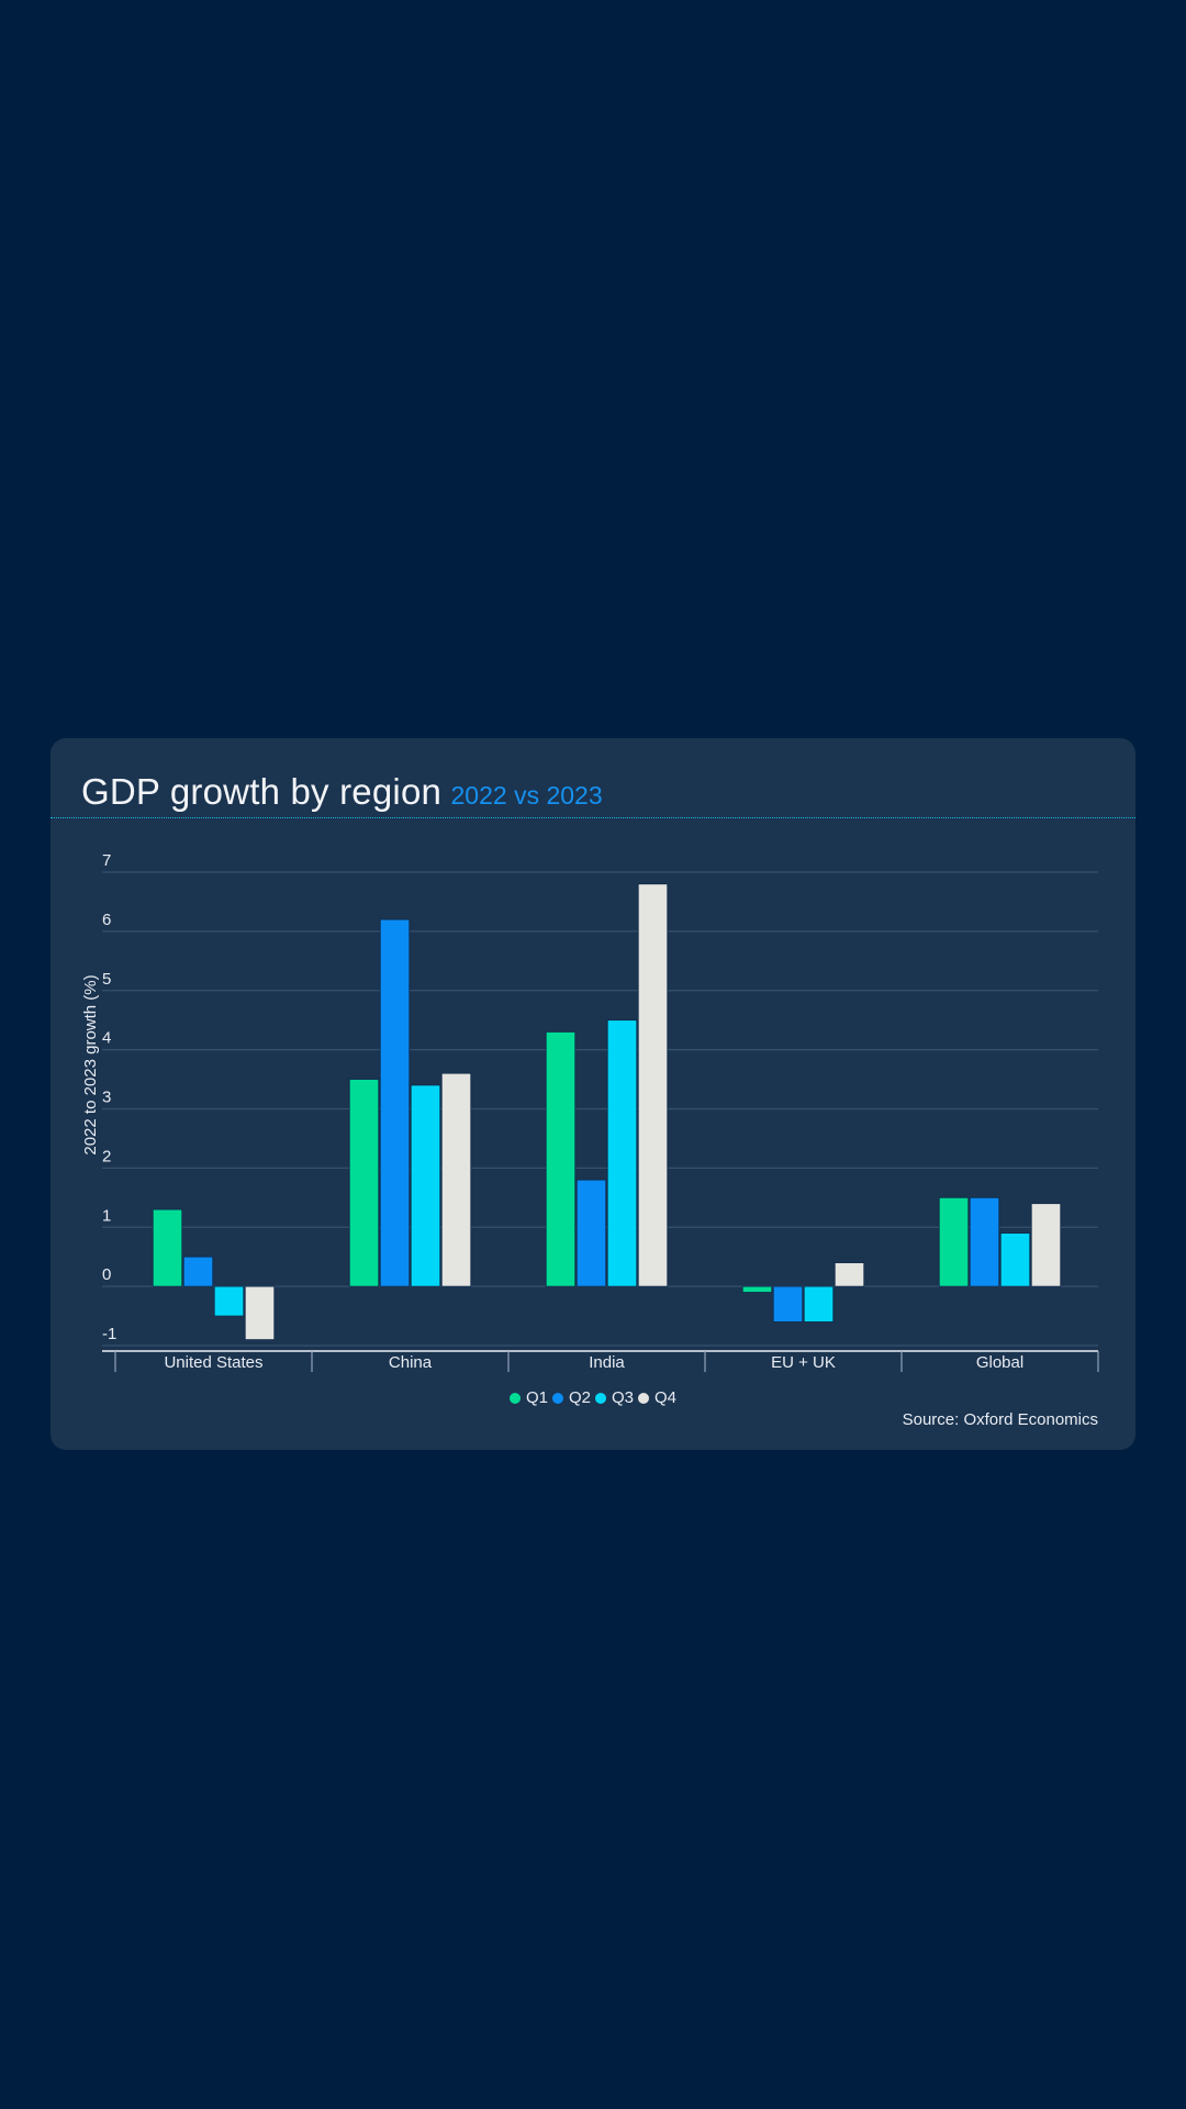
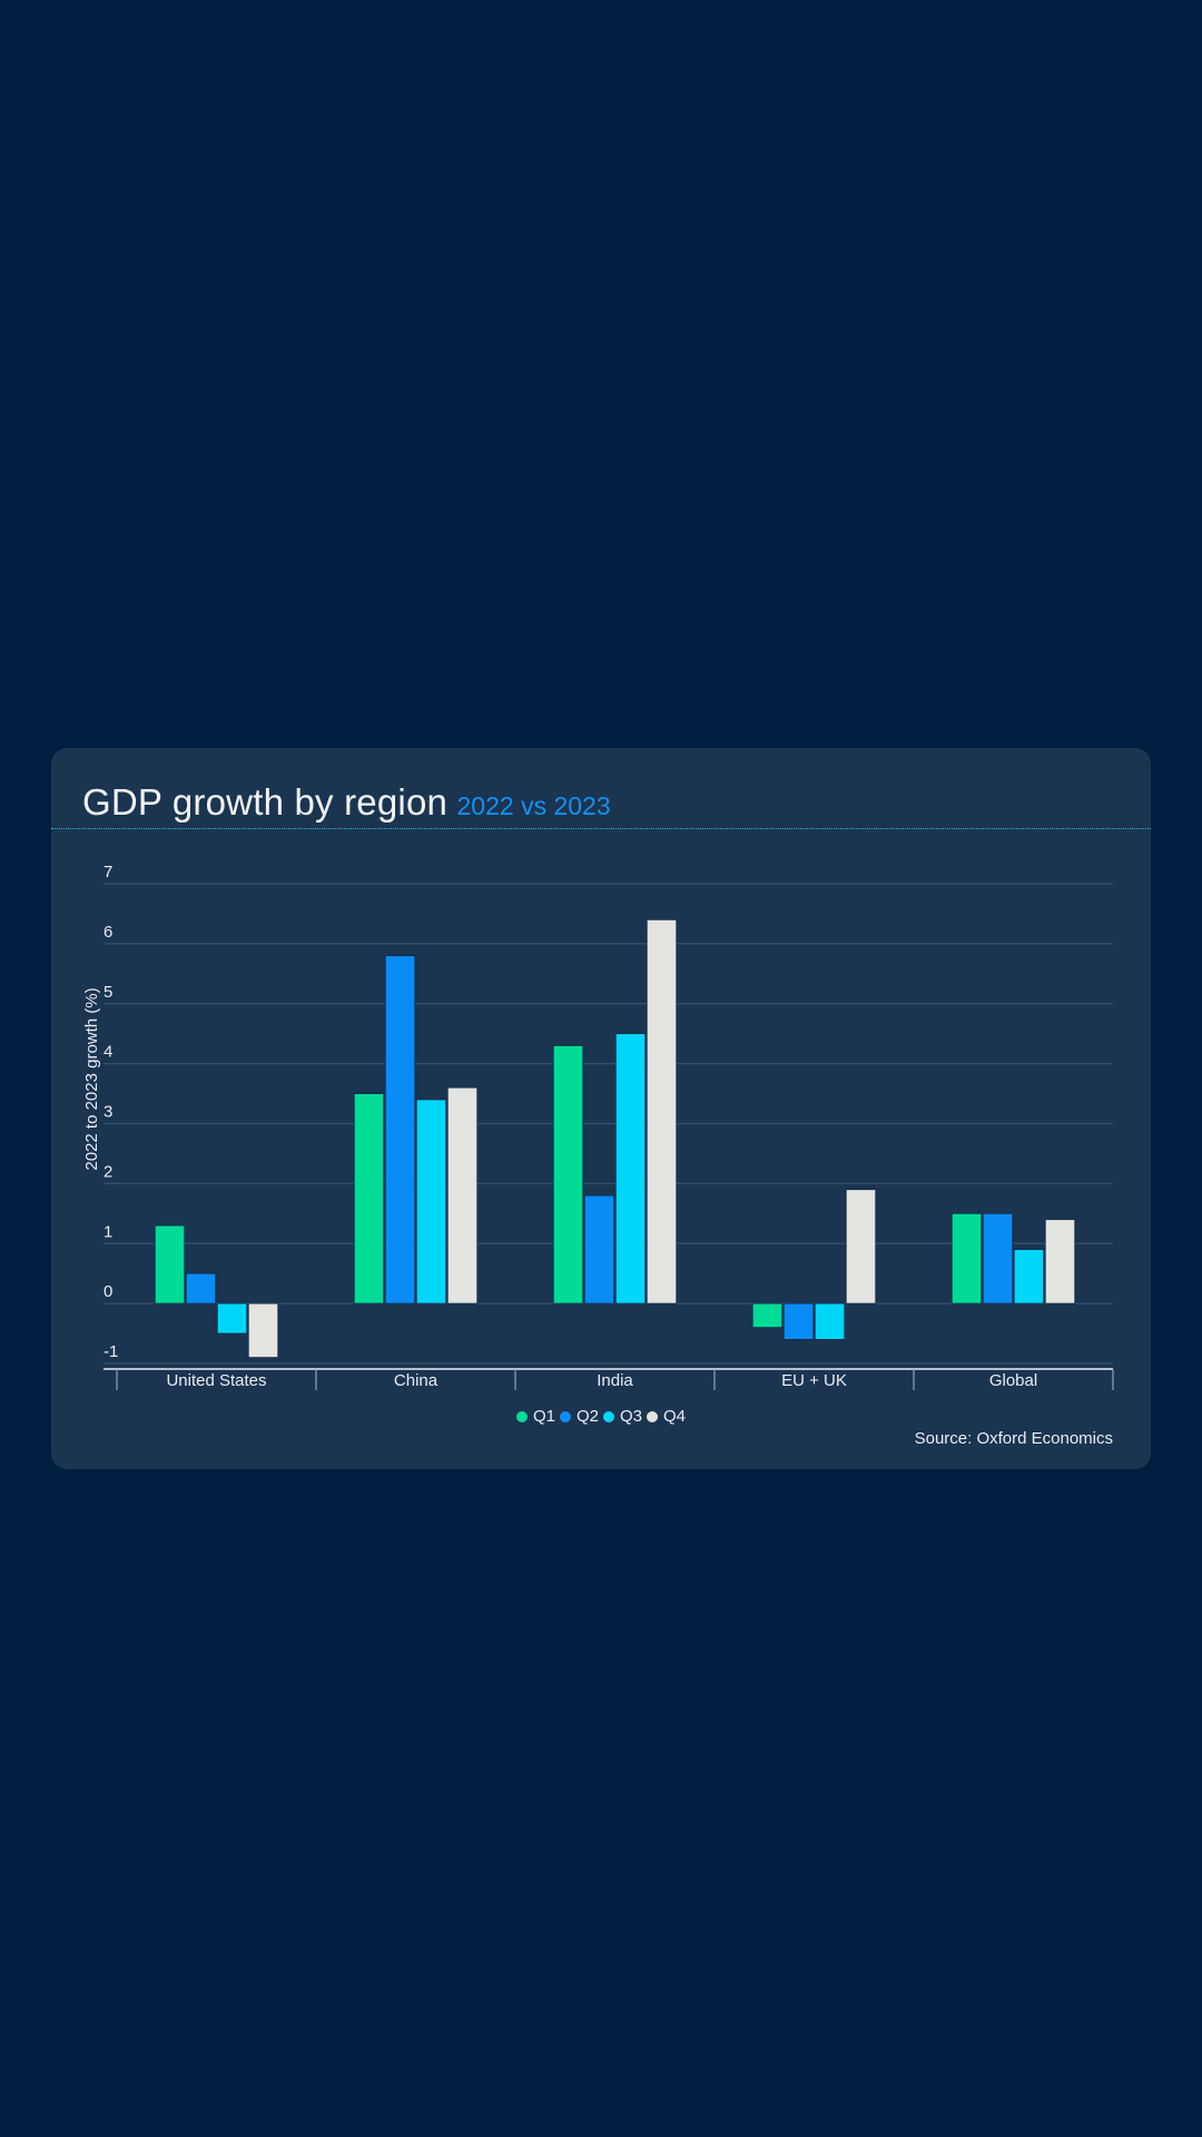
Q2/China: 6.2 -> 5.8
Q4/India: 6.8 -> 6.4
Q1/EU + UK: -0.1 -> -0.4
Q4/EU + UK: 0.4 -> 1.9
